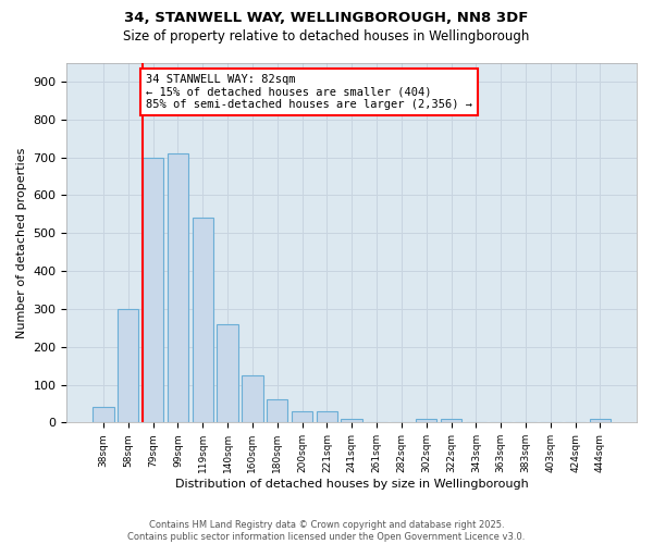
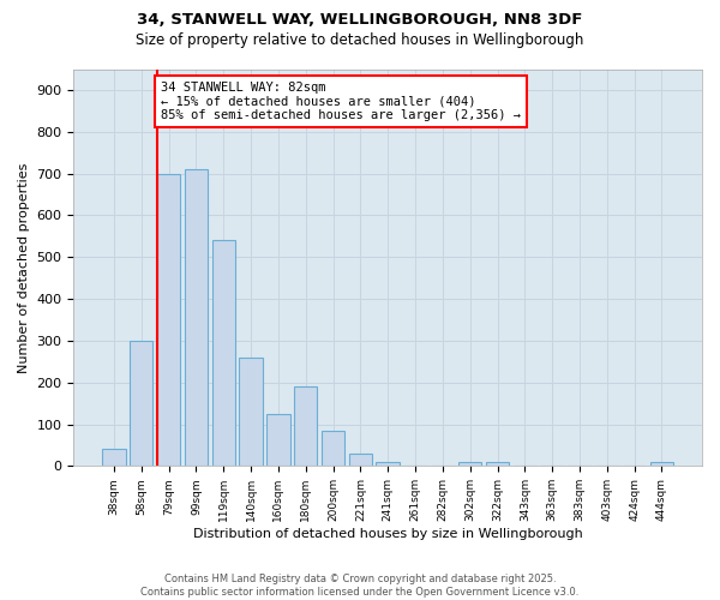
180sqm: 60 -> 190
200sqm: 30 -> 85
